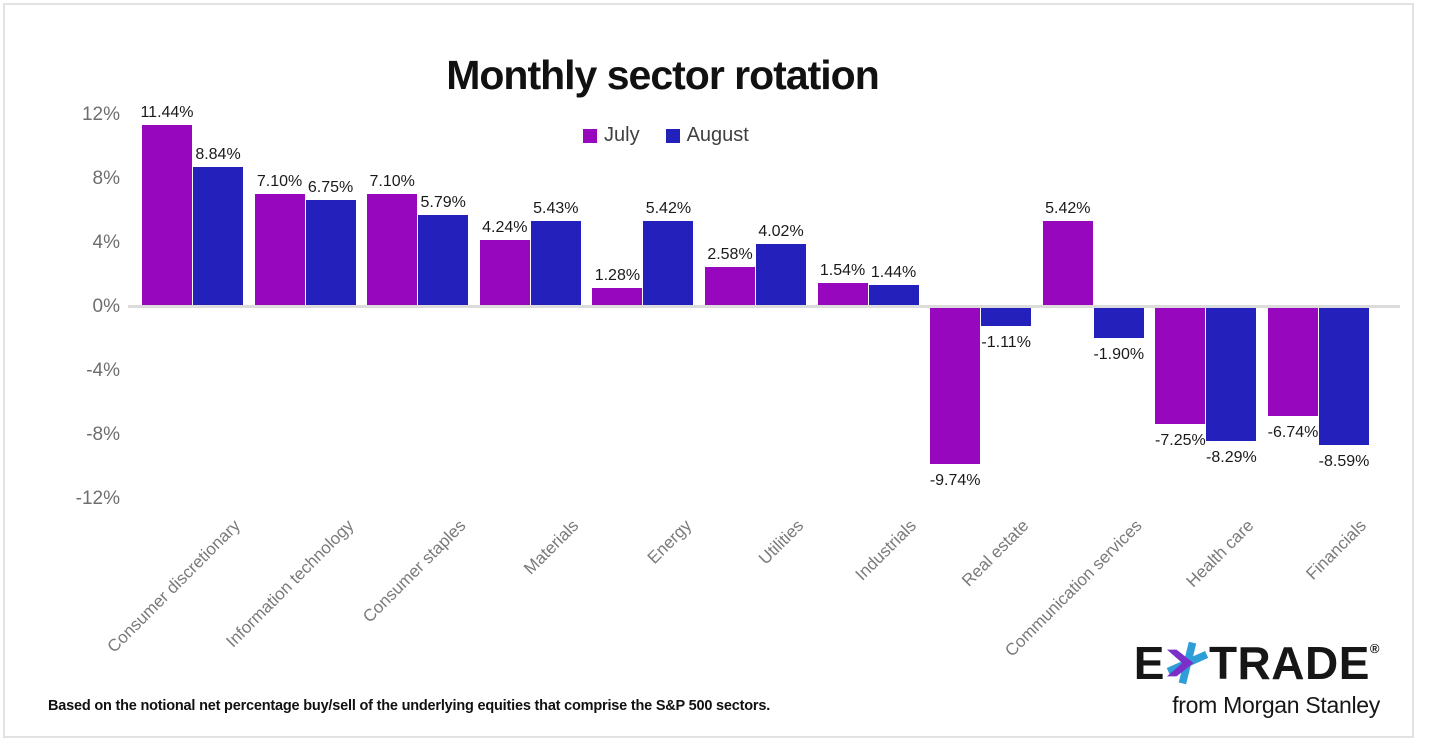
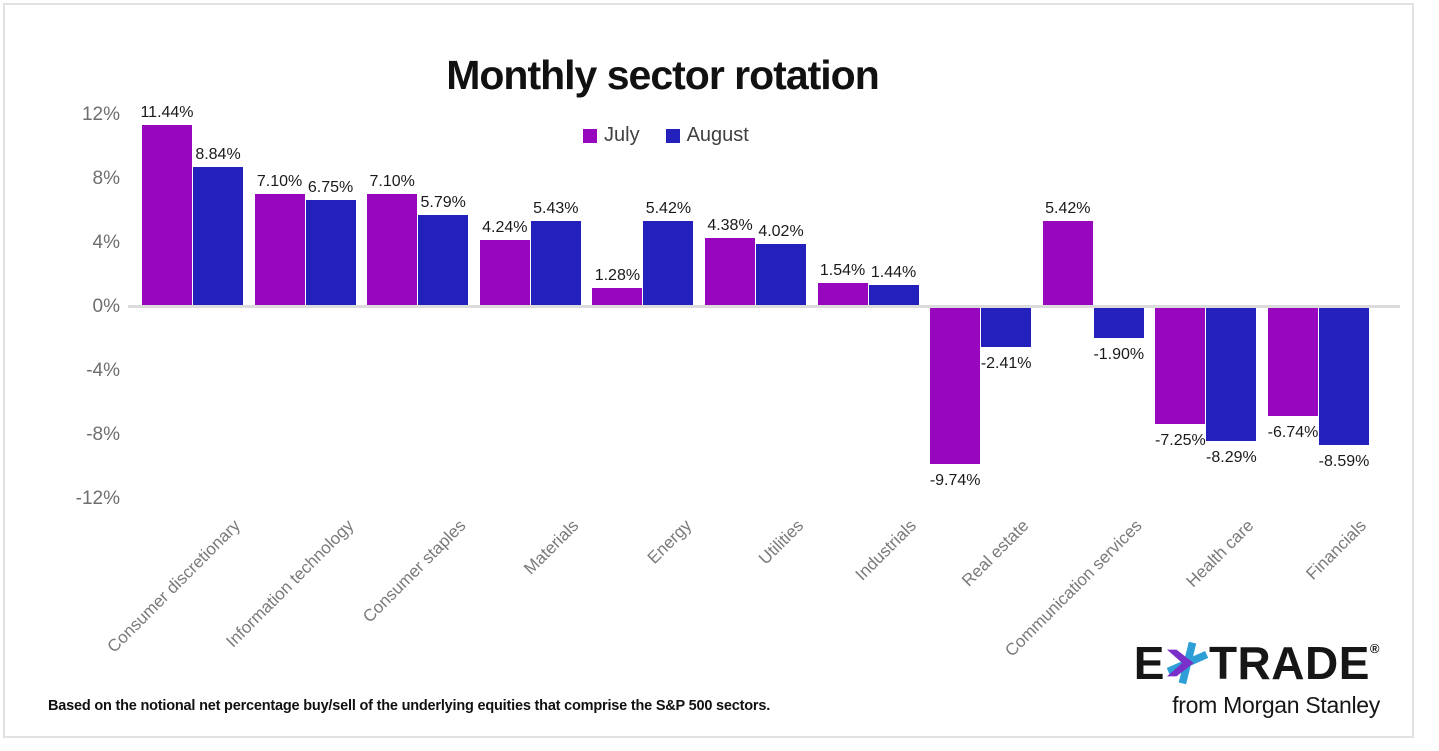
July/Utilities: 2.58% -> 4.38%
August/Real estate: -1.11% -> -2.41%
